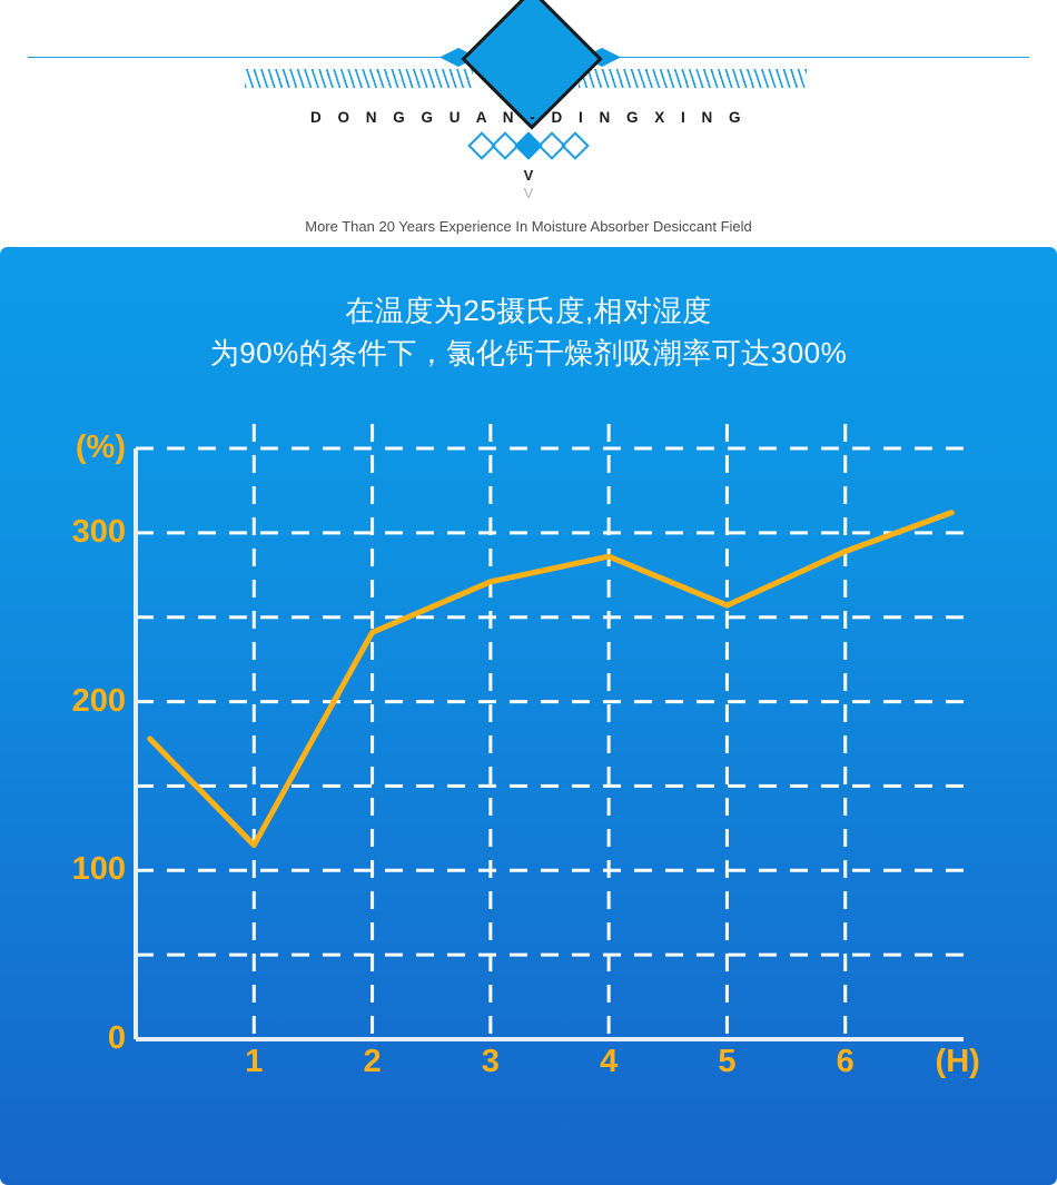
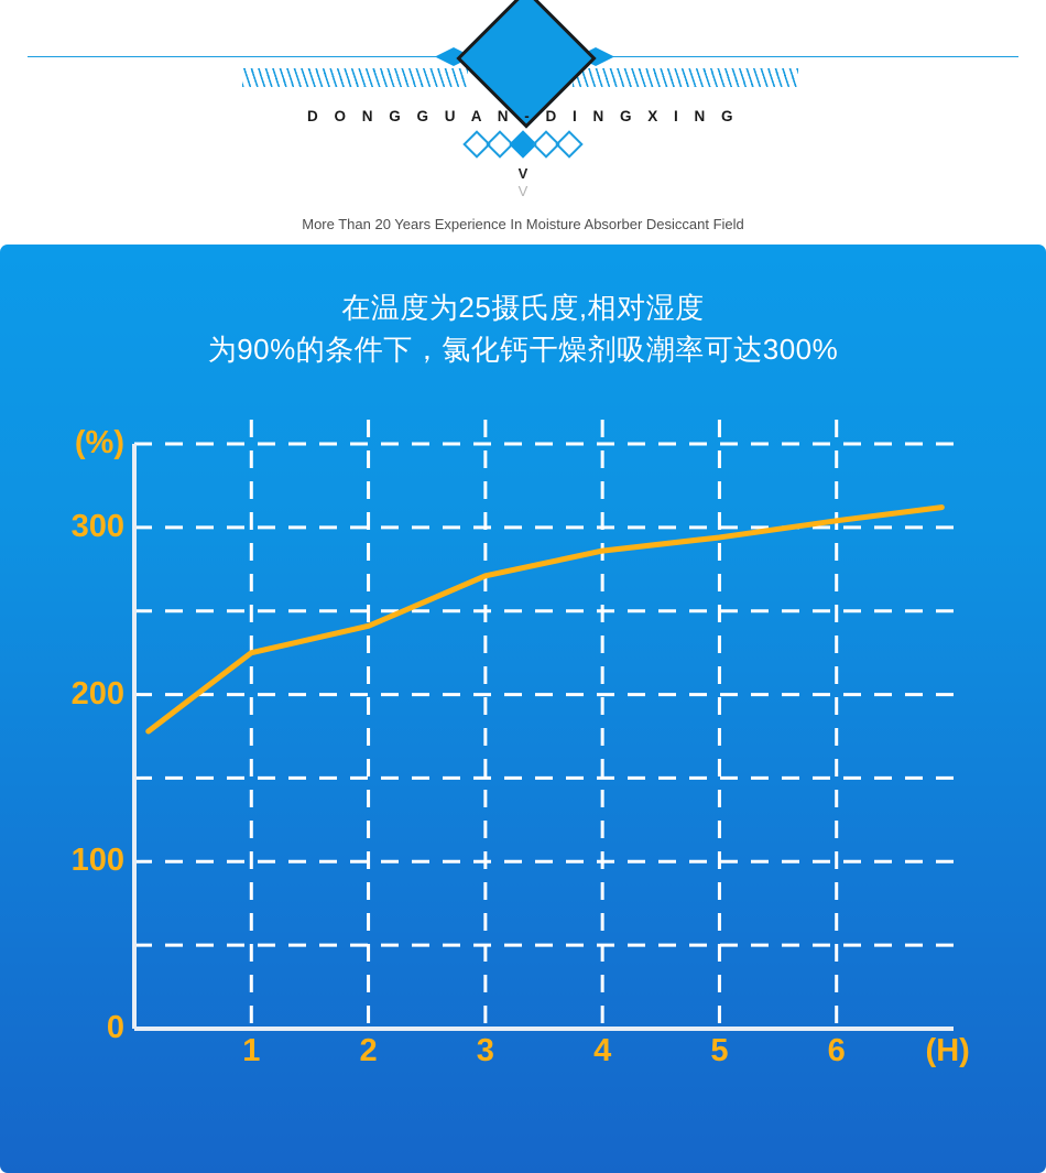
1: 115 -> 225
5: 257 -> 294
6: 289 -> 304
